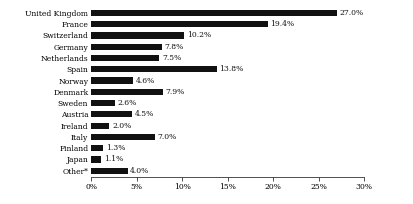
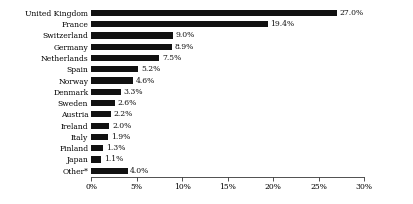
Switzerland: 10.2% -> 9.0%
Germany: 7.8% -> 8.9%
Spain: 13.8% -> 5.2%
Denmark: 7.9% -> 3.3%
Austria: 4.5% -> 2.2%
Italy: 7.0% -> 1.9%
